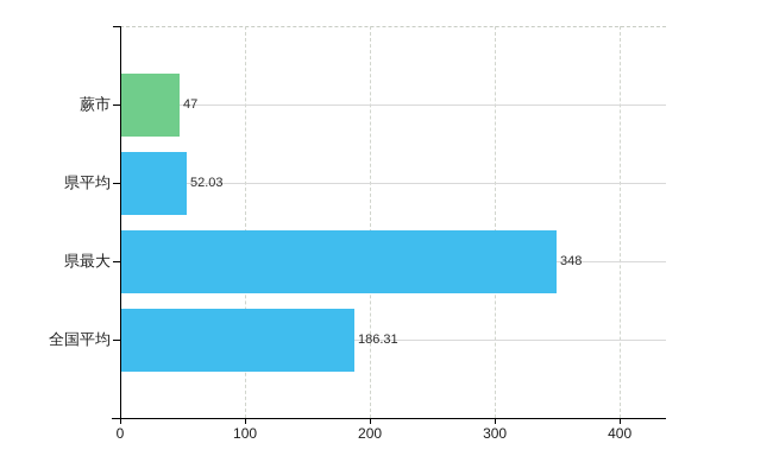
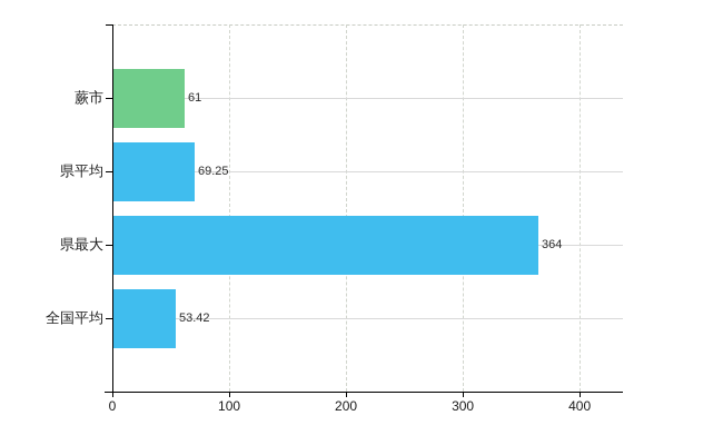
蕨市: 47 -> 61
県平均: 52.03 -> 69.25
県最大: 348 -> 364
全国平均: 186.31 -> 53.42
